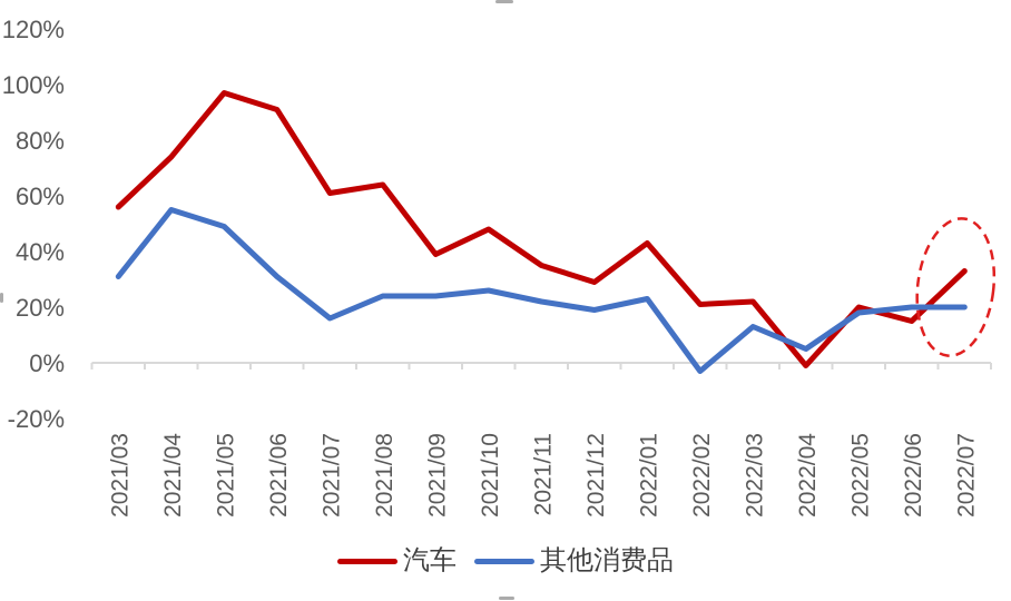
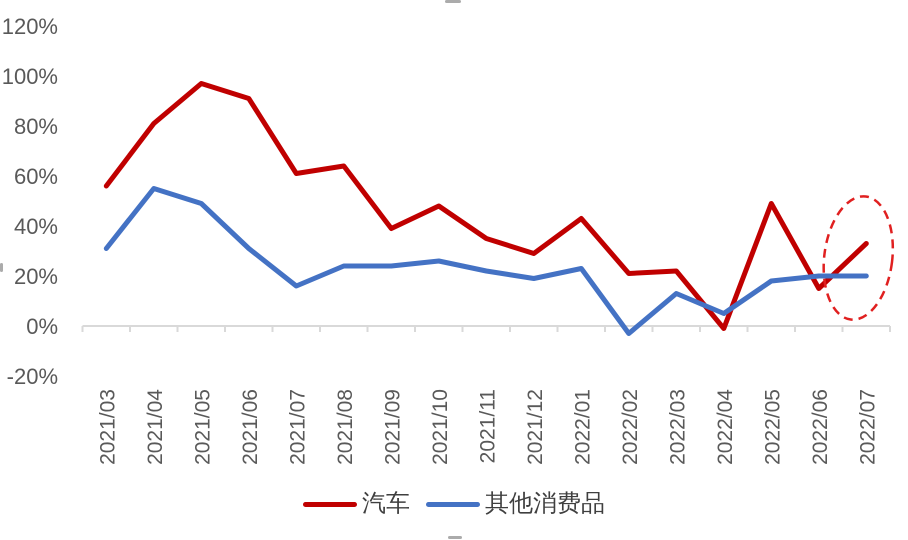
汽车/2021/04: 74% -> 81%
汽车/2022/05: 20% -> 49%
